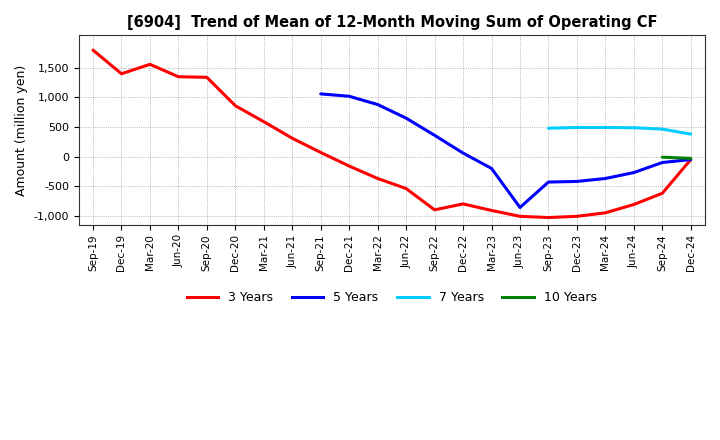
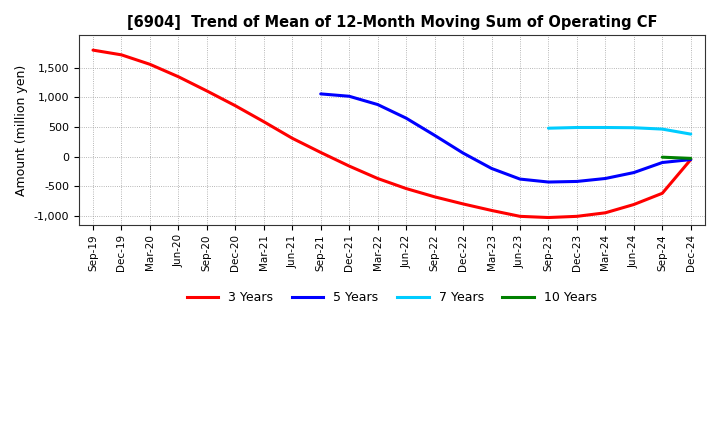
3 Years/Dec-19: 1,400 -> 1,720
3 Years/Sep-20: 1,340 -> 1,110
3 Years/Sep-22: -900 -> -680
5 Years/Jun-23: -860 -> -380
